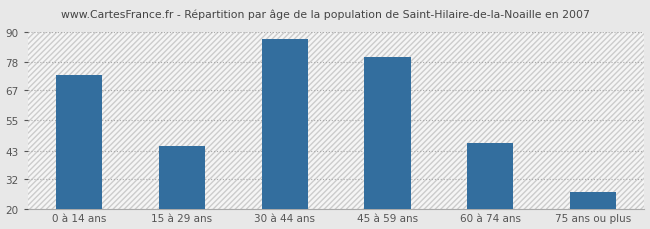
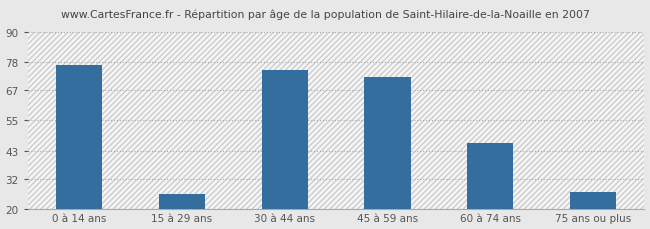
0 à 14 ans: 73 -> 77
15 à 29 ans: 45 -> 26
30 à 44 ans: 87 -> 75
45 à 59 ans: 80 -> 72
